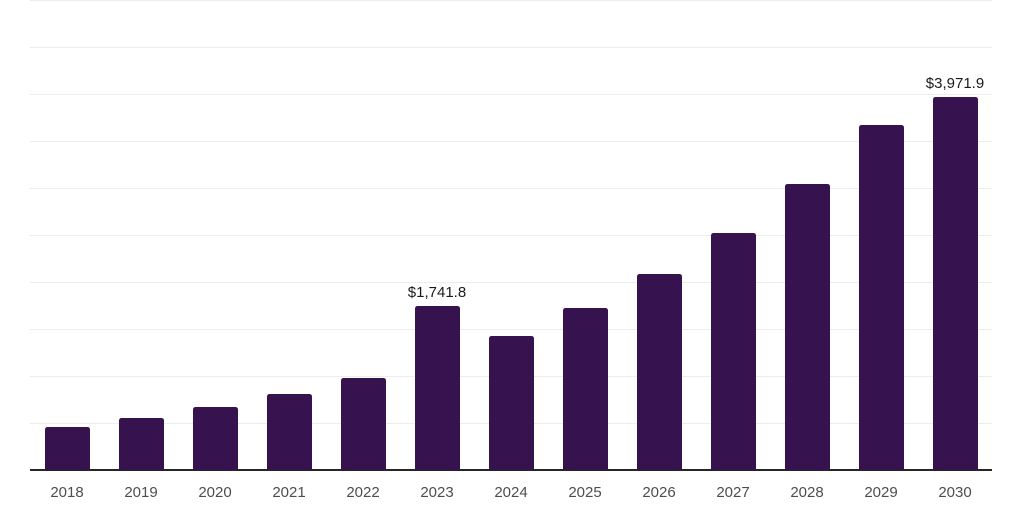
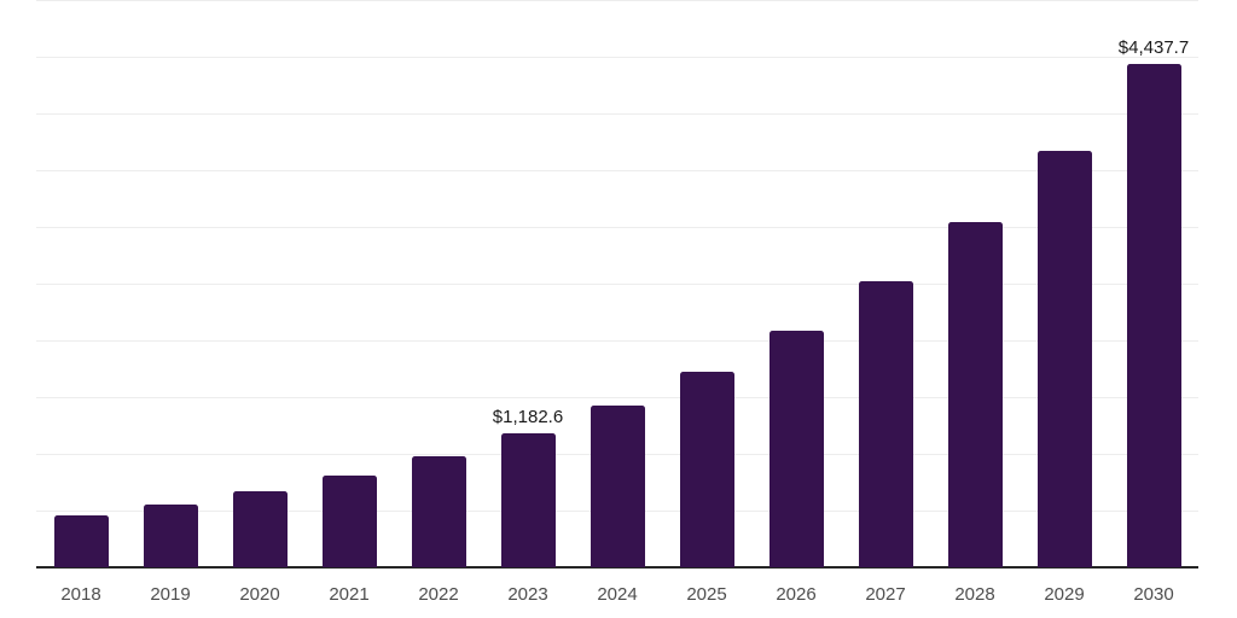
2023: $1,741.8 -> $1,182.6
2030: $3,971.9 -> $4,437.7
